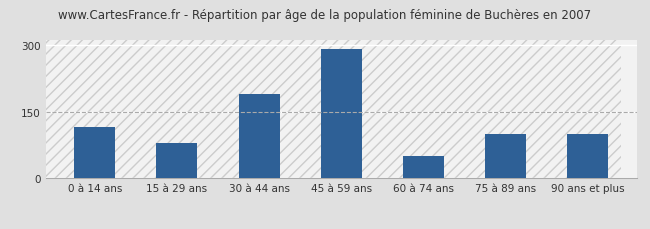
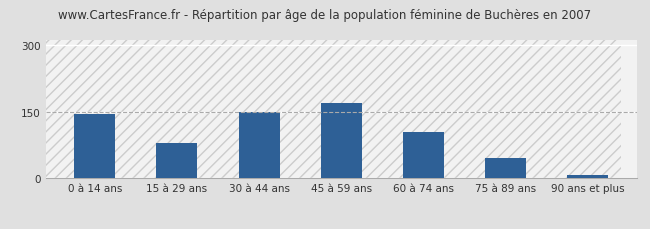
0 à 14 ans: 115 -> 145
30 à 44 ans: 190 -> 150
45 à 59 ans: 290 -> 170
60 à 74 ans: 50 -> 105
75 à 89 ans: 100 -> 45
90 ans et plus: 100 -> 8
